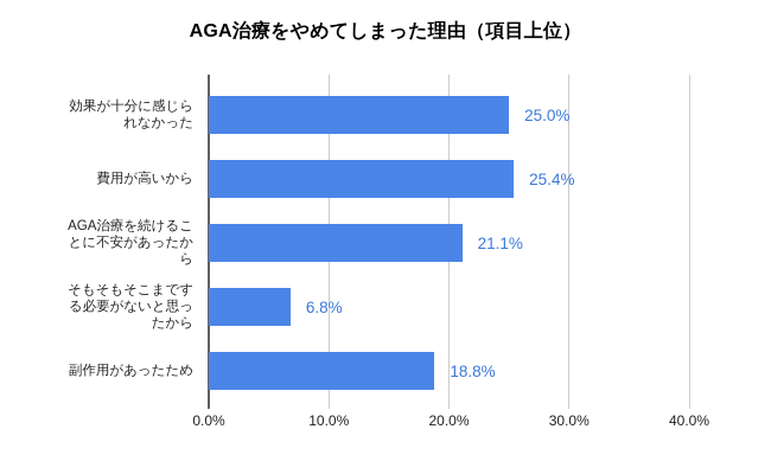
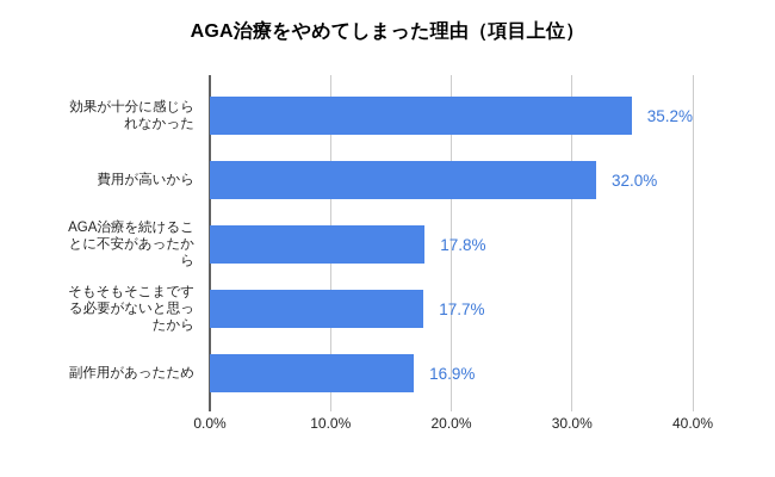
効果が十分に感じられなかった: 25.0% -> 35.2%
費用が高いから: 25.4% -> 32.0%
AGA治療を続けることに不安があったから: 21.1% -> 17.8%
そもそもそこまでする必要がないと思ったから: 6.8% -> 17.7%
副作用があったため: 18.8% -> 16.9%
